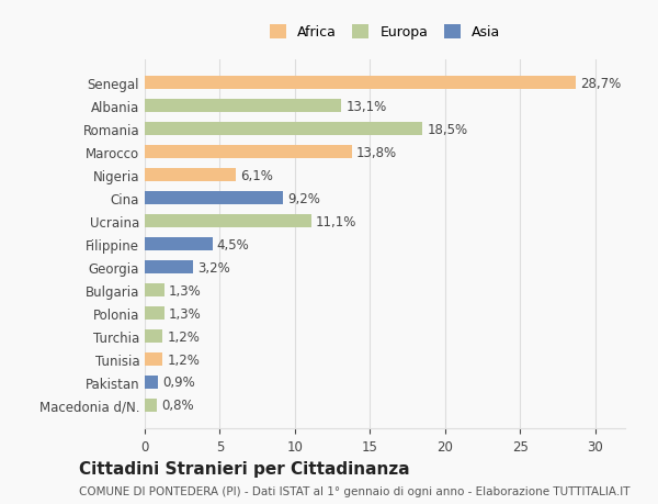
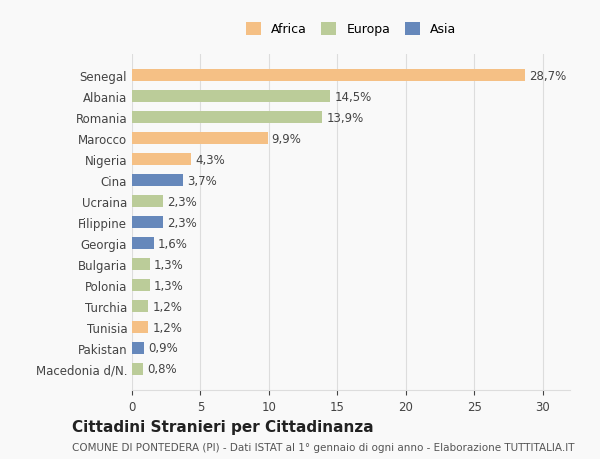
Albania: 13,1% -> 14,5%
Romania: 18,5% -> 13,9%
Marocco: 13,8% -> 9,9%
Nigeria: 6,1% -> 4,3%
Cina: 9,2% -> 3,7%
Ucraina: 11,1% -> 2,3%
Filippine: 4,5% -> 2,3%
Georgia: 3,2% -> 1,6%
